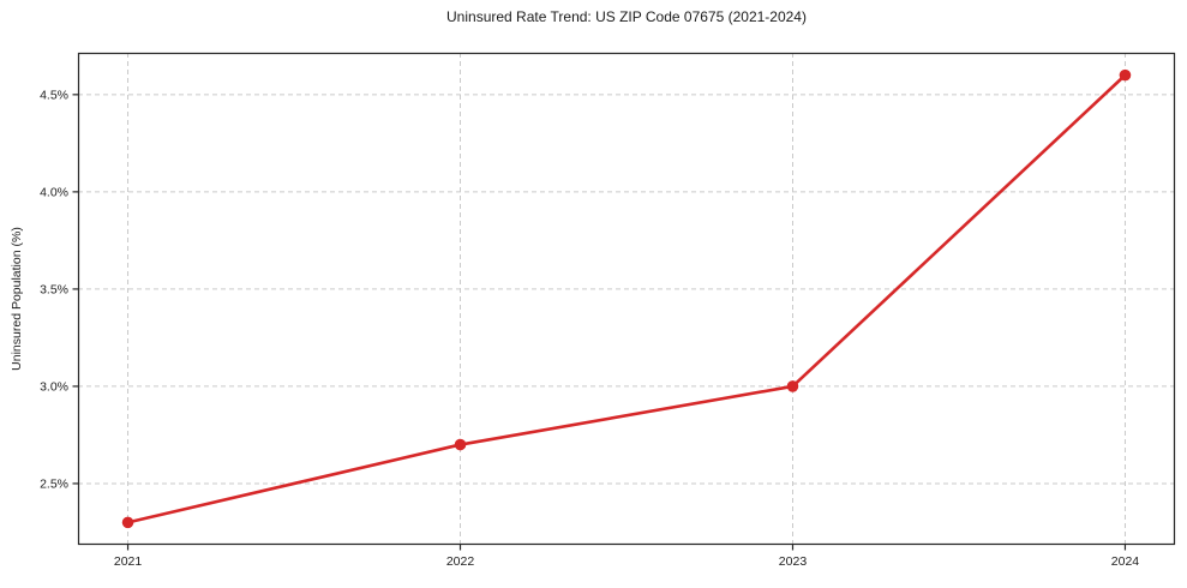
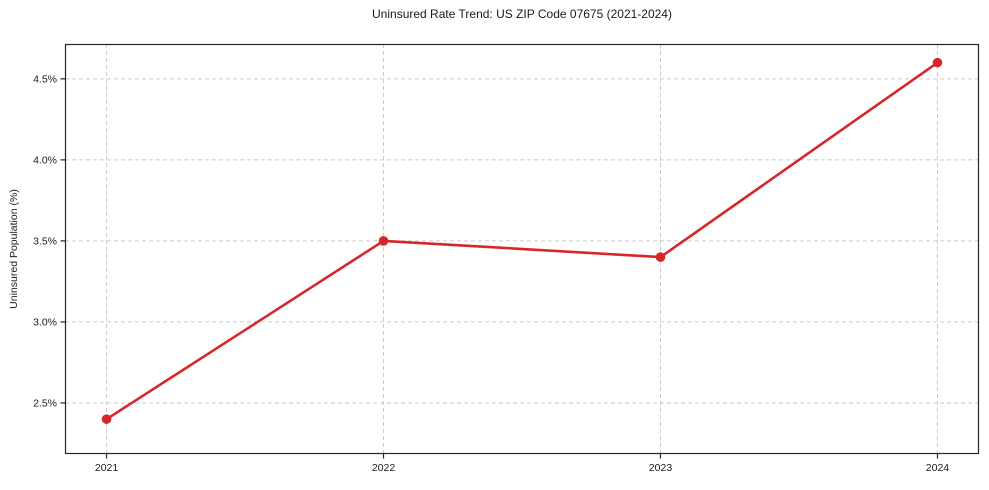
2021: 2.3% -> 2.4%
2022: 2.7% -> 3.5%
2023: 3.0% -> 3.4%
